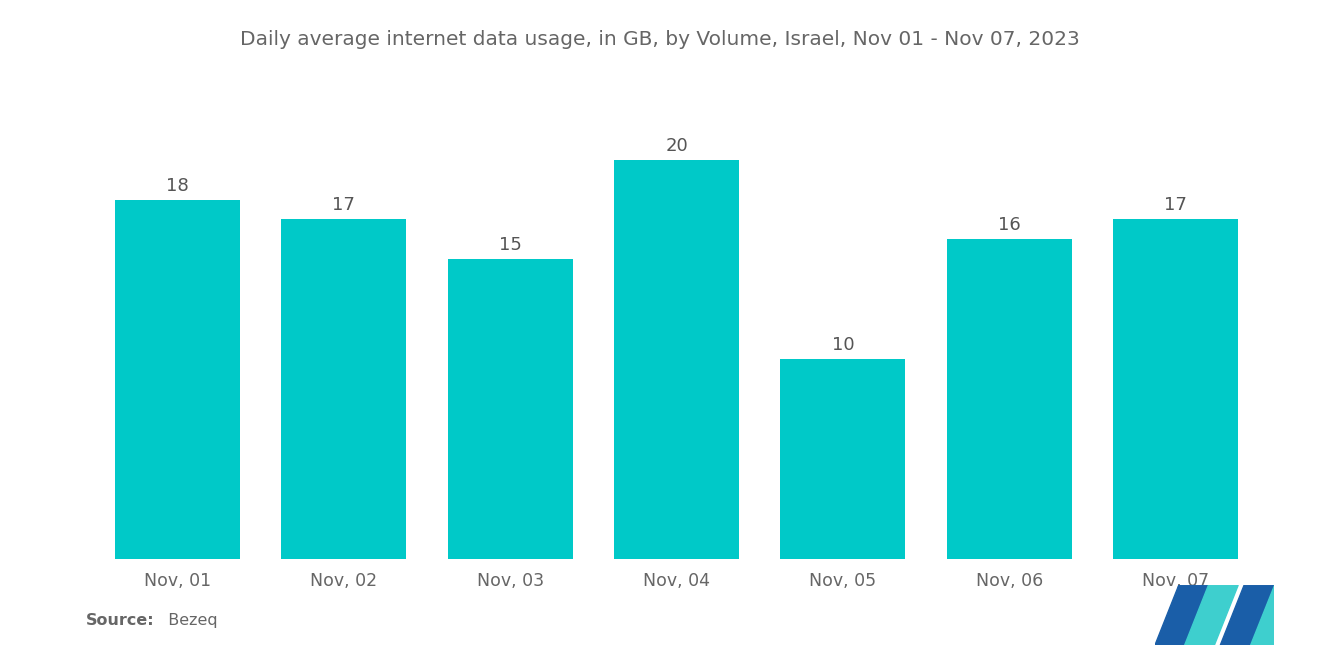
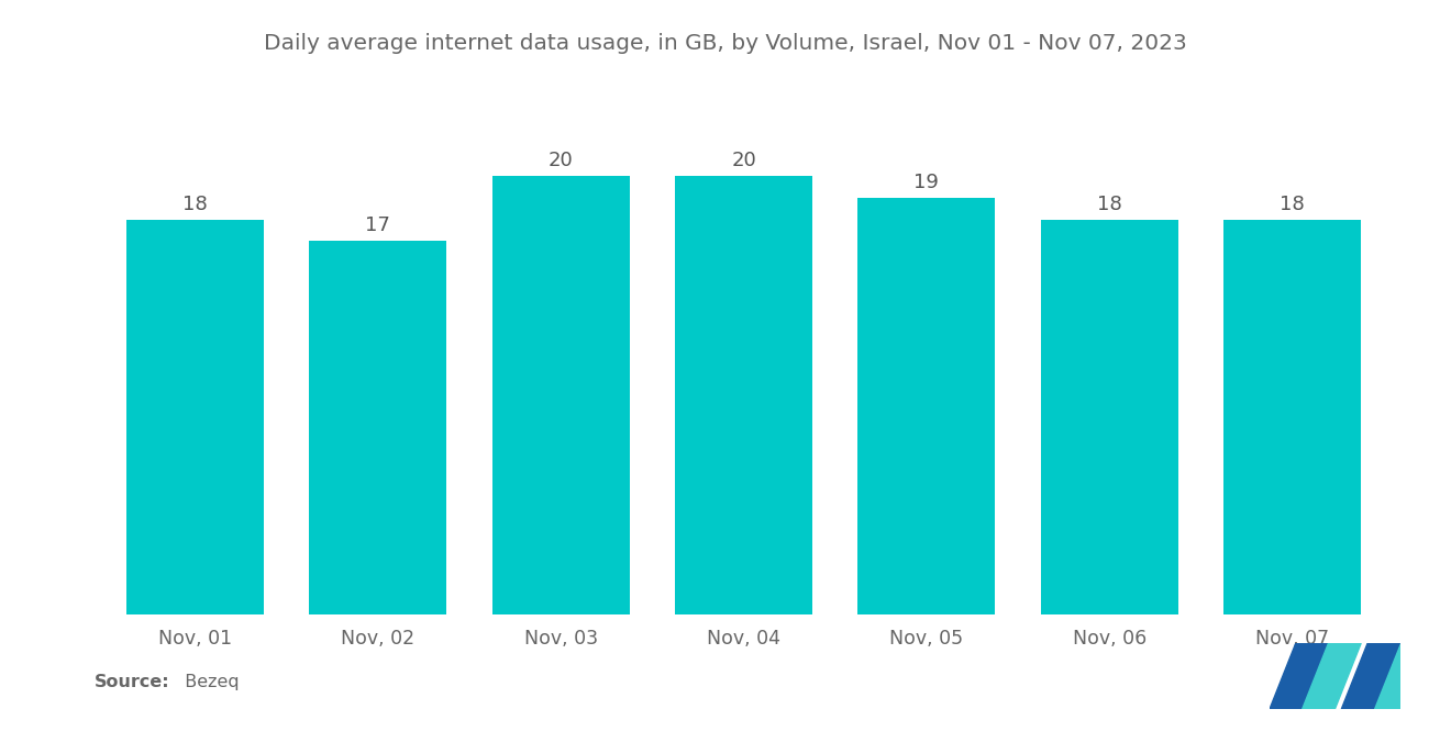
Nov, 03: 15 -> 20
Nov, 05: 10 -> 19
Nov, 06: 16 -> 18
Nov, 07: 17 -> 18
